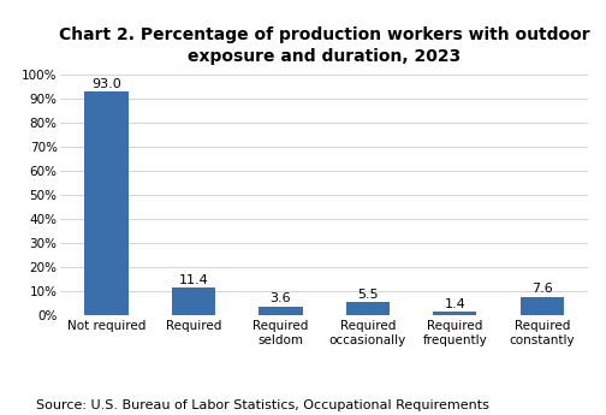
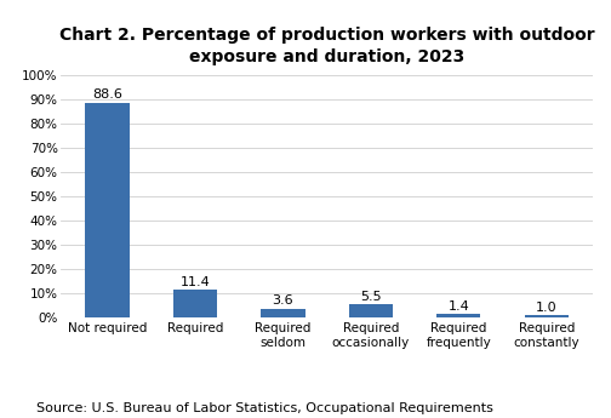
Not required: 93.0 -> 88.6
Required constantly: 7.6 -> 1.0
